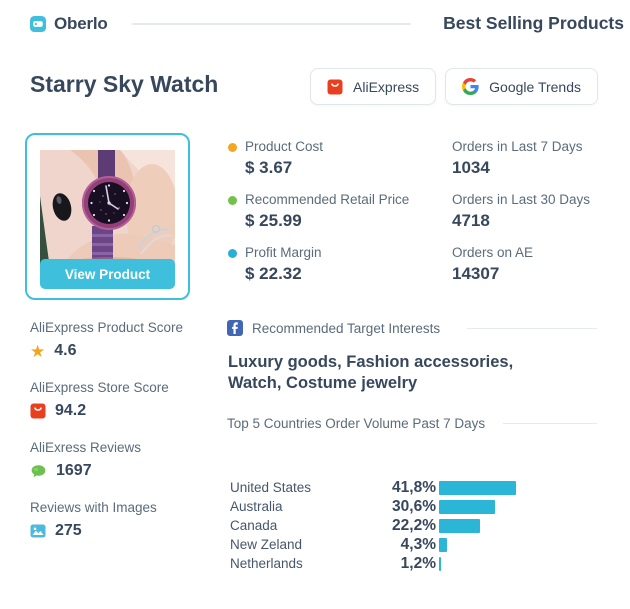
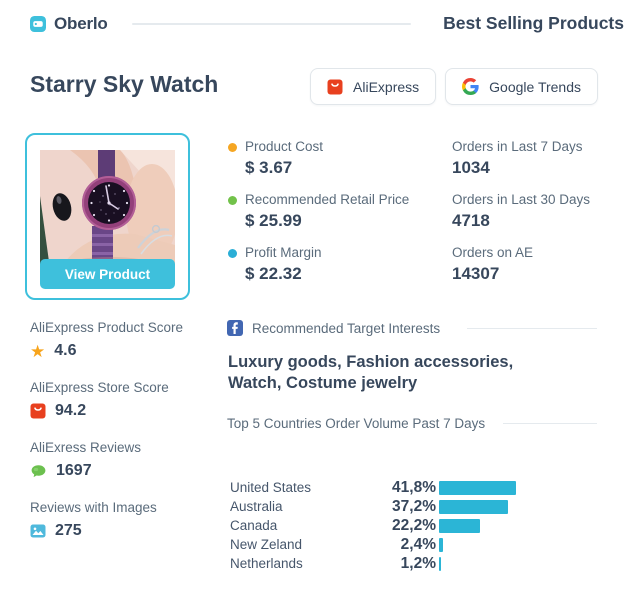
Australia: 30,6% -> 37,2%
New Zeland: 4,3% -> 2,4%
